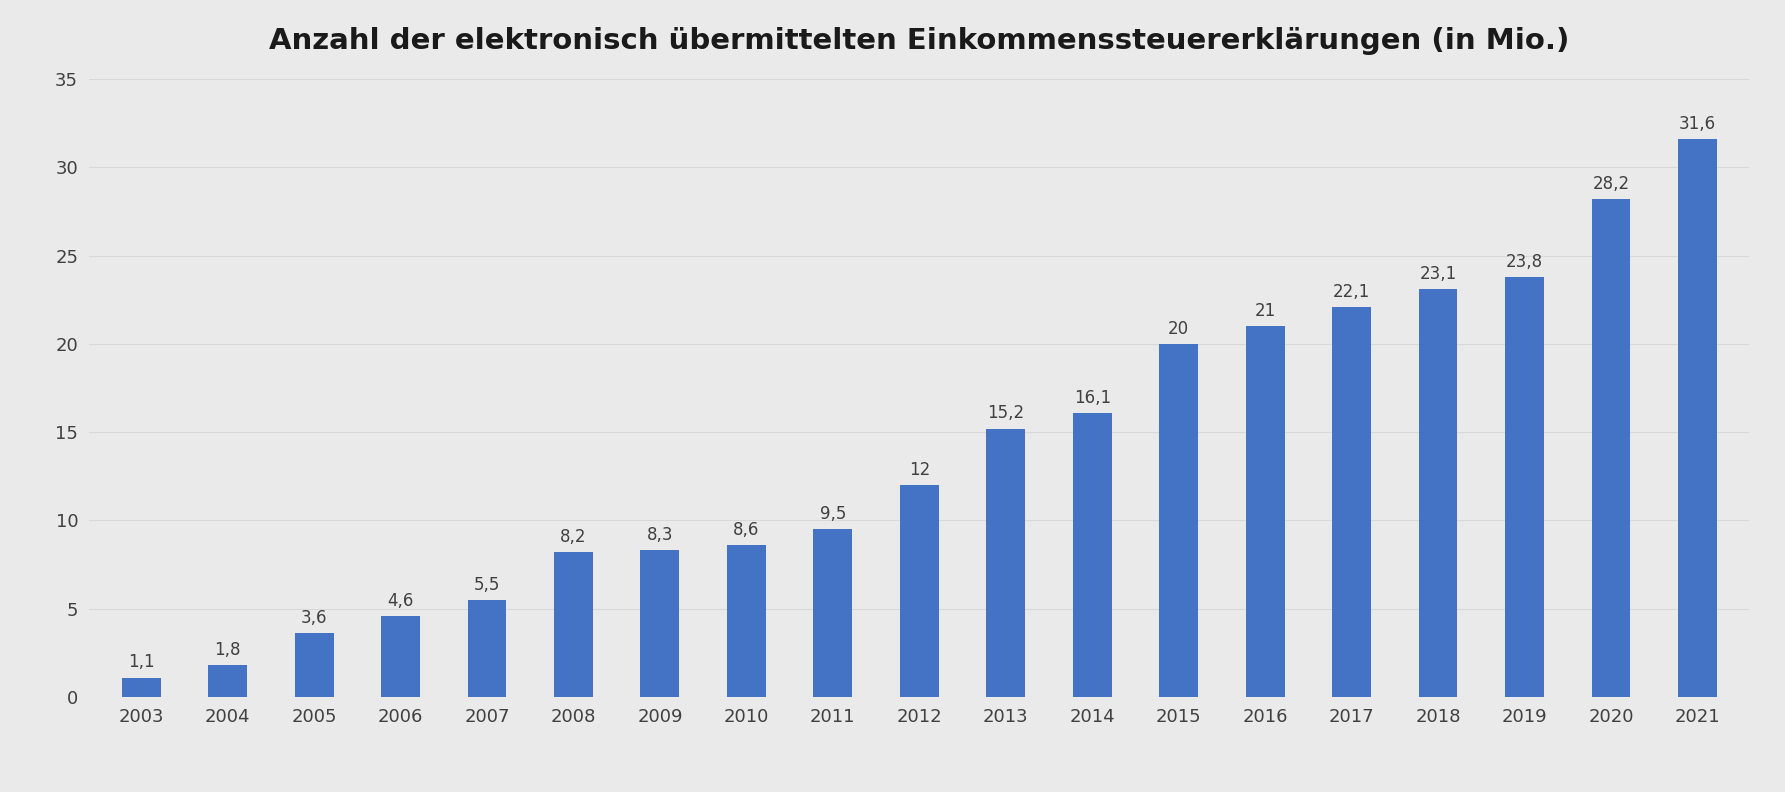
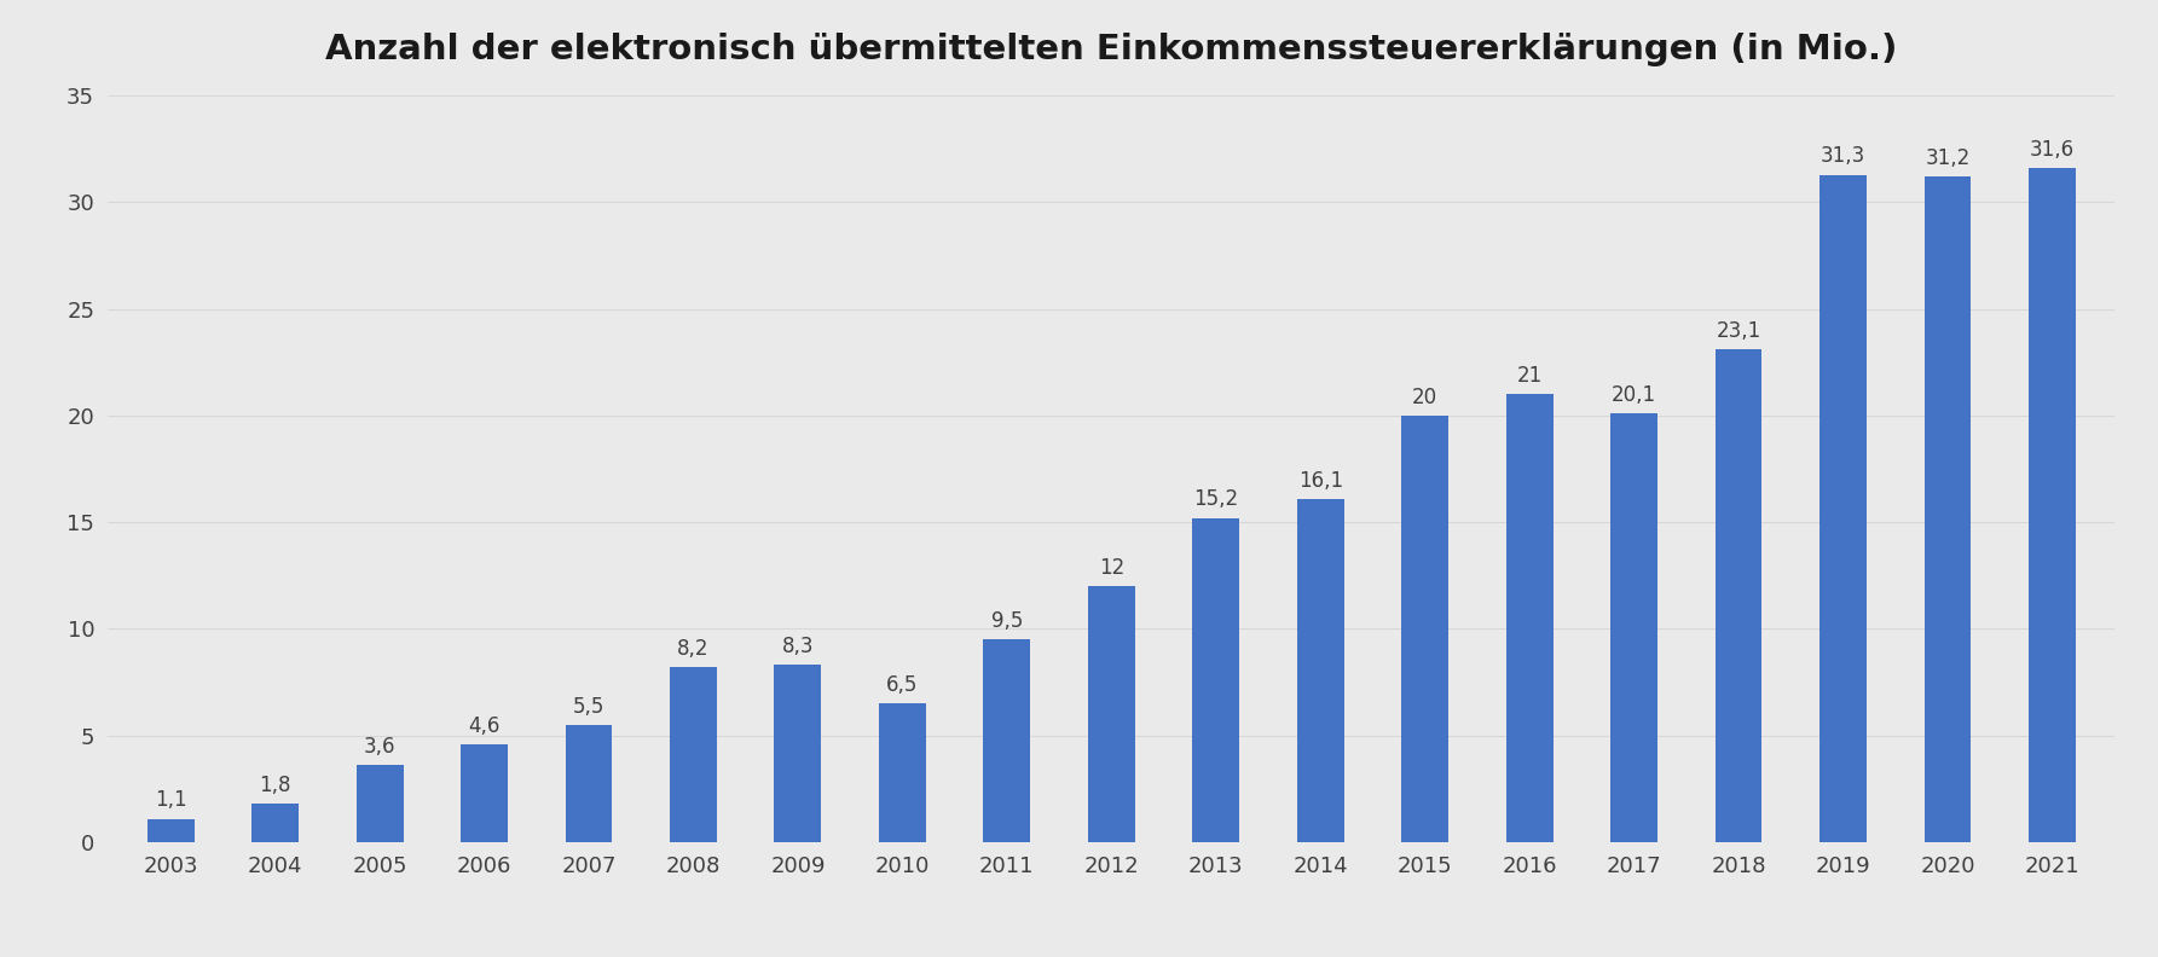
2010: 8,6 -> 6,5
2017: 22,1 -> 20,1
2019: 23,8 -> 31,3
2020: 28,2 -> 31,2
